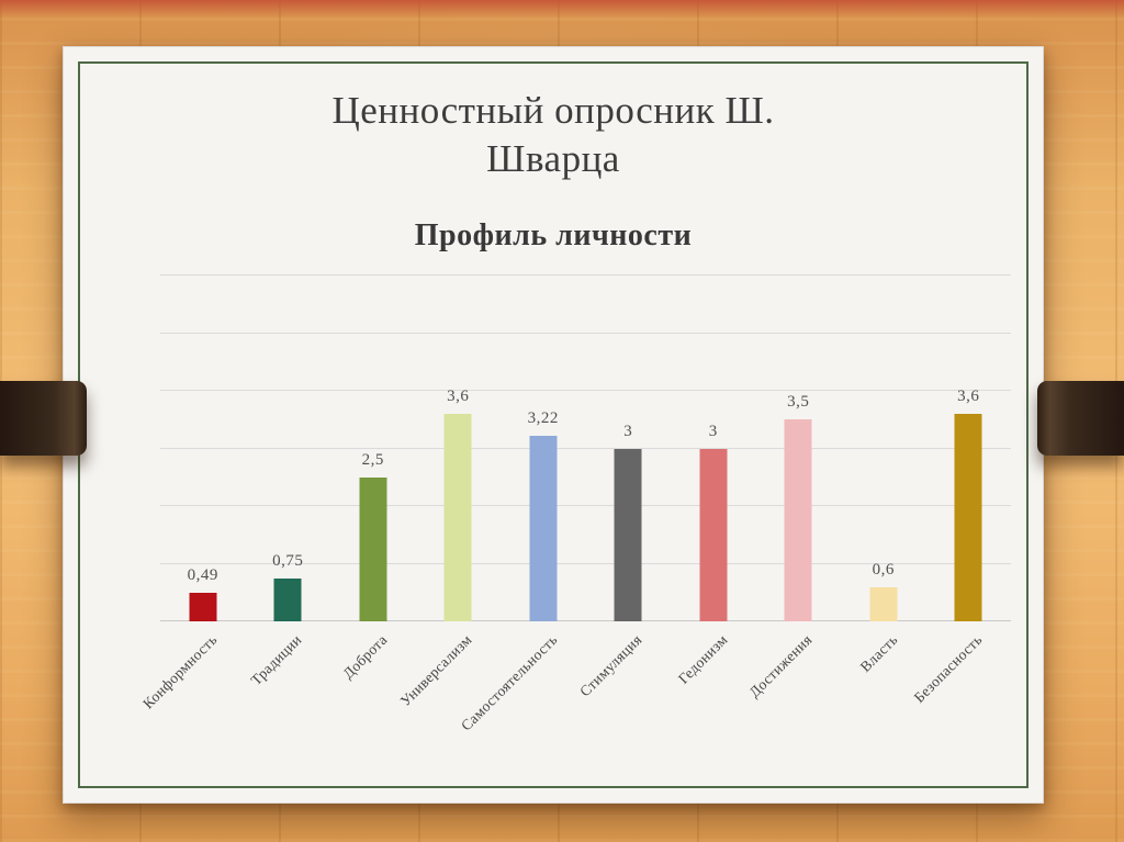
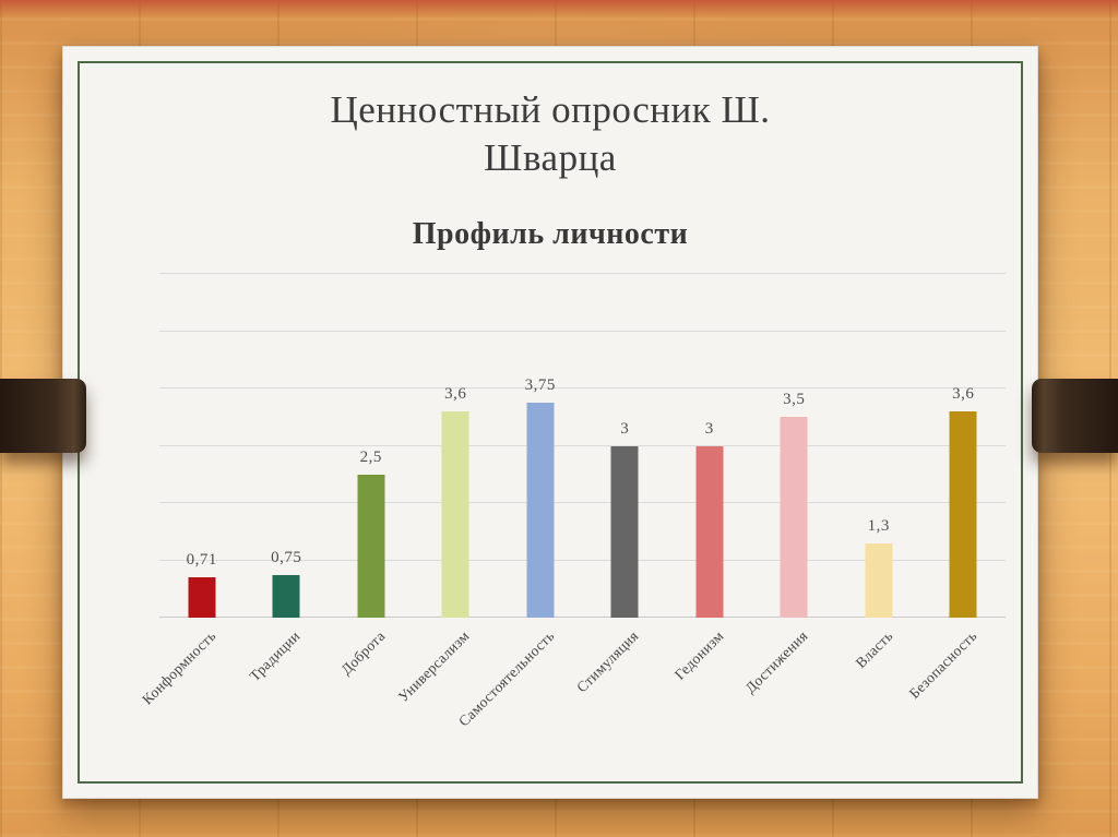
Конформность: 0,49 -> 0,71
Самостоятельность: 3,22 -> 3,75
Власть: 0,6 -> 1,3
